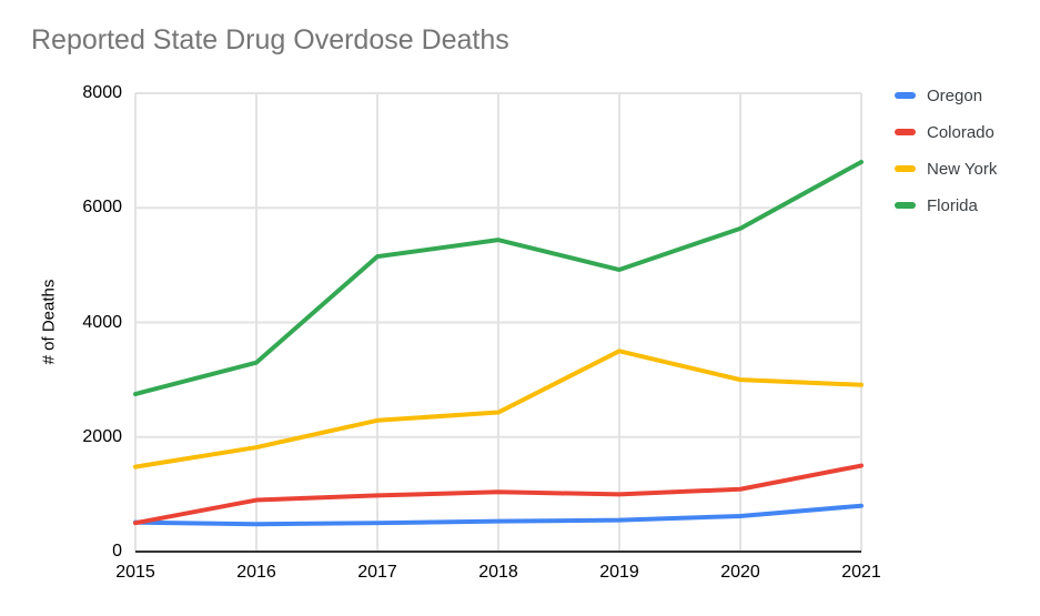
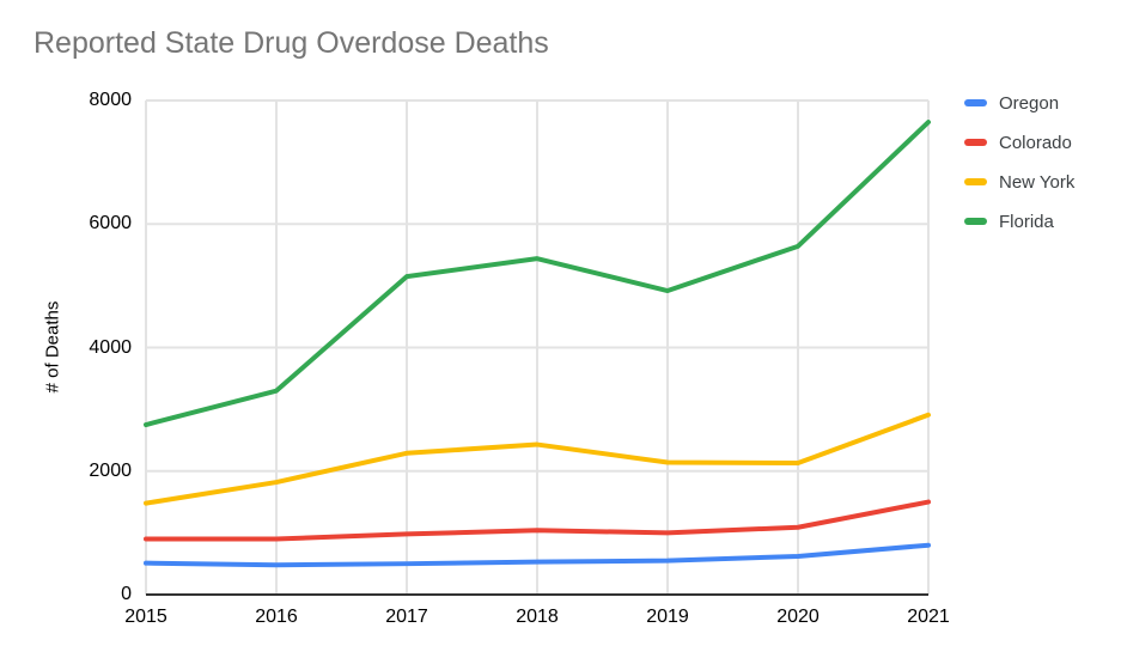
Colorado/2015: 500 -> 900
New York/2019: 3500 -> 2100
New York/2020: 3000 -> 2100
Florida/2021: 6800 -> 7600
